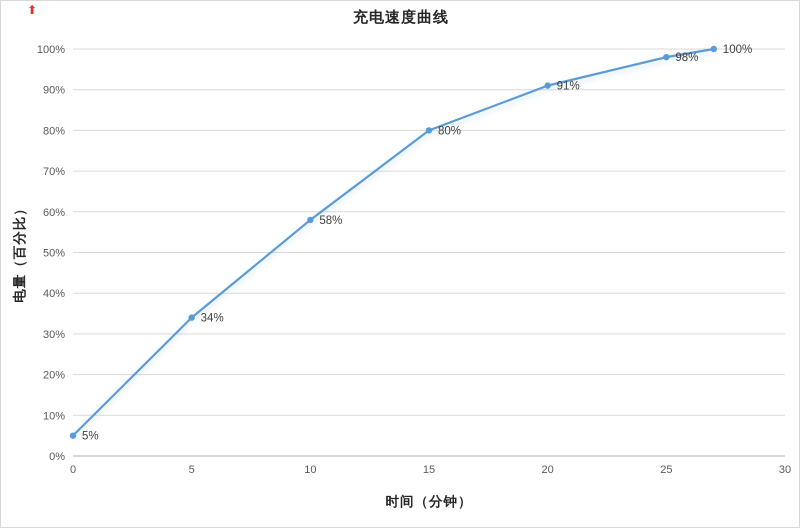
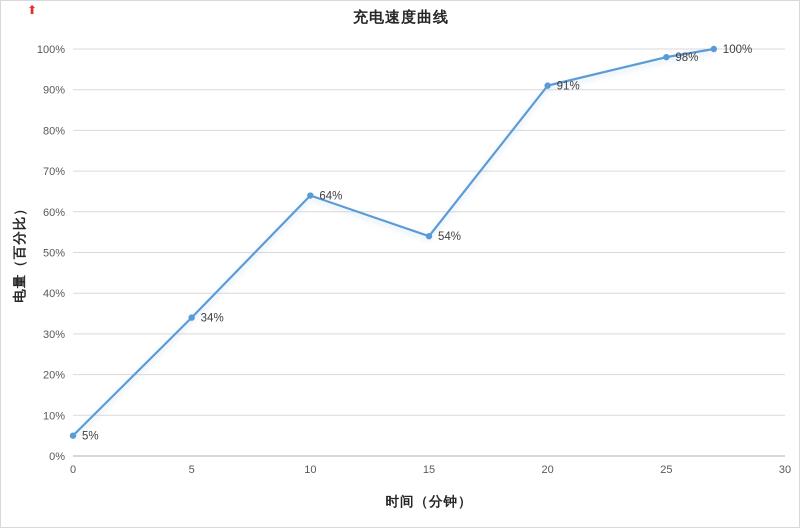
10: 58% -> 64%
15: 80% -> 54%
